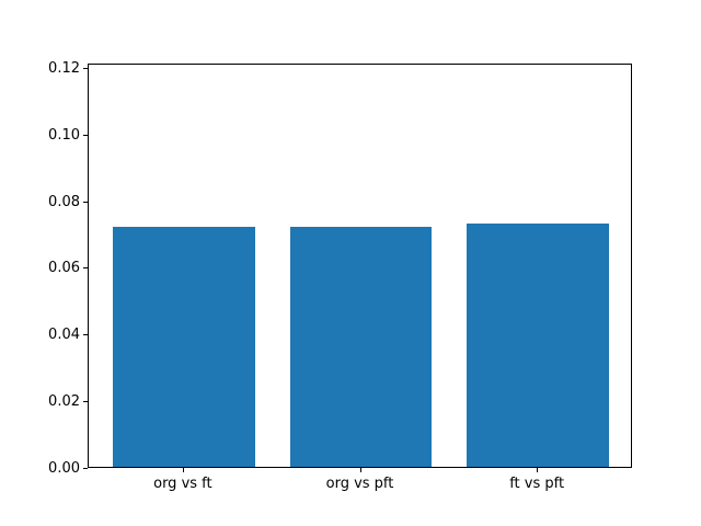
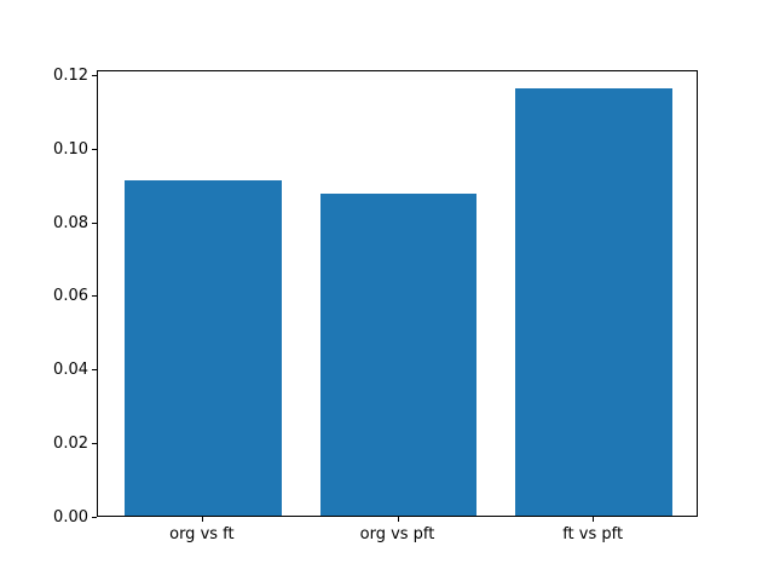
org vs ft: 0.072 -> 0.091
org vs pft: 0.072 -> 0.087
ft vs pft: 0.073 -> 0.116
